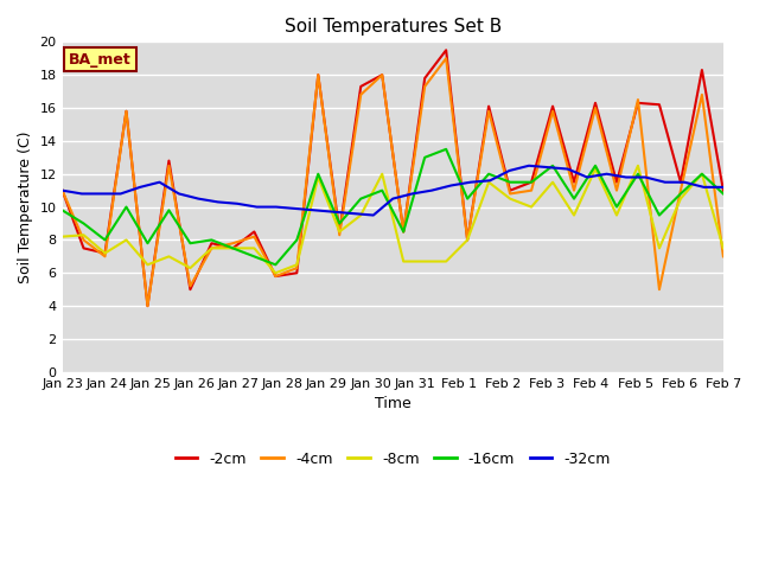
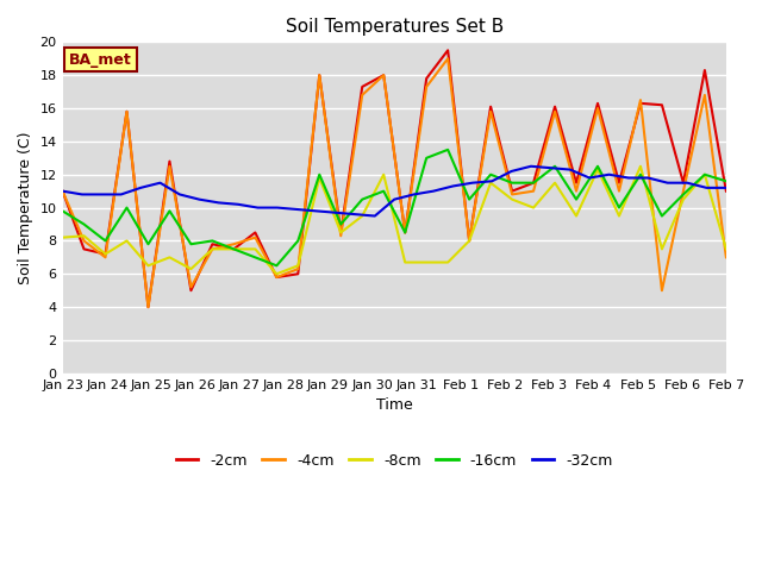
-16cm/Feb 7: 10.8 -> 11.6
